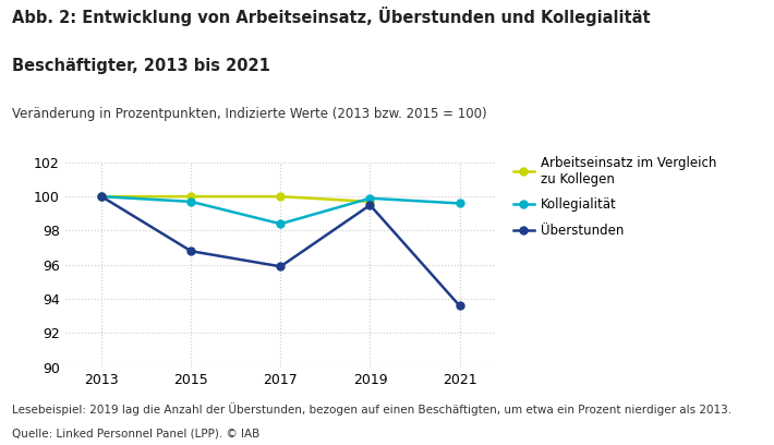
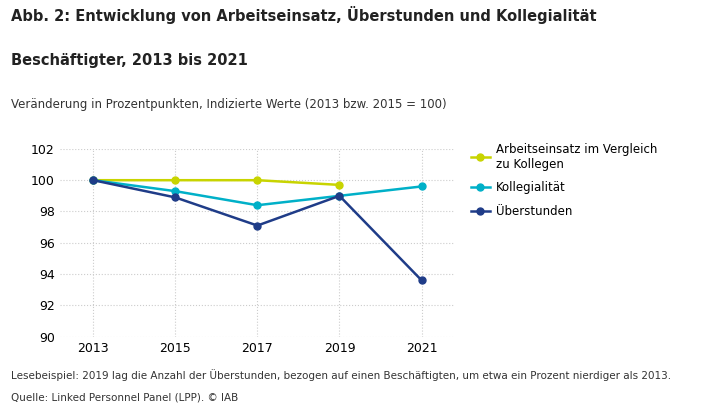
Kollegialität/2015: 99.7 -> 99.3
Überstunden/2015: 96.8 -> 98.9
Überstunden/2017: 95.9 -> 97.1
Kollegialität/2019: 99.9 -> 99.0
Überstunden/2019: 99.5 -> 99.0
